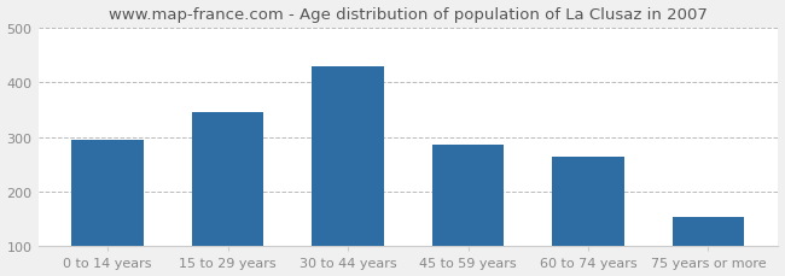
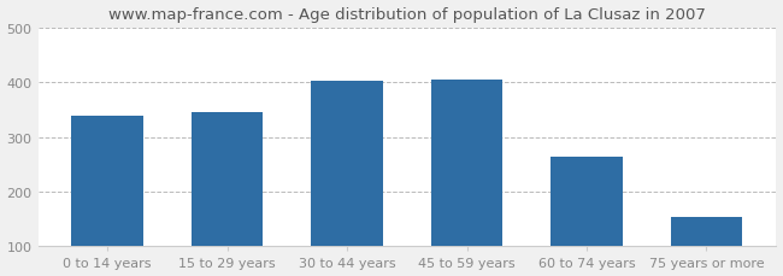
0 to 14 years: 295 -> 338
30 to 44 years: 430 -> 403
45 to 59 years: 285 -> 405
